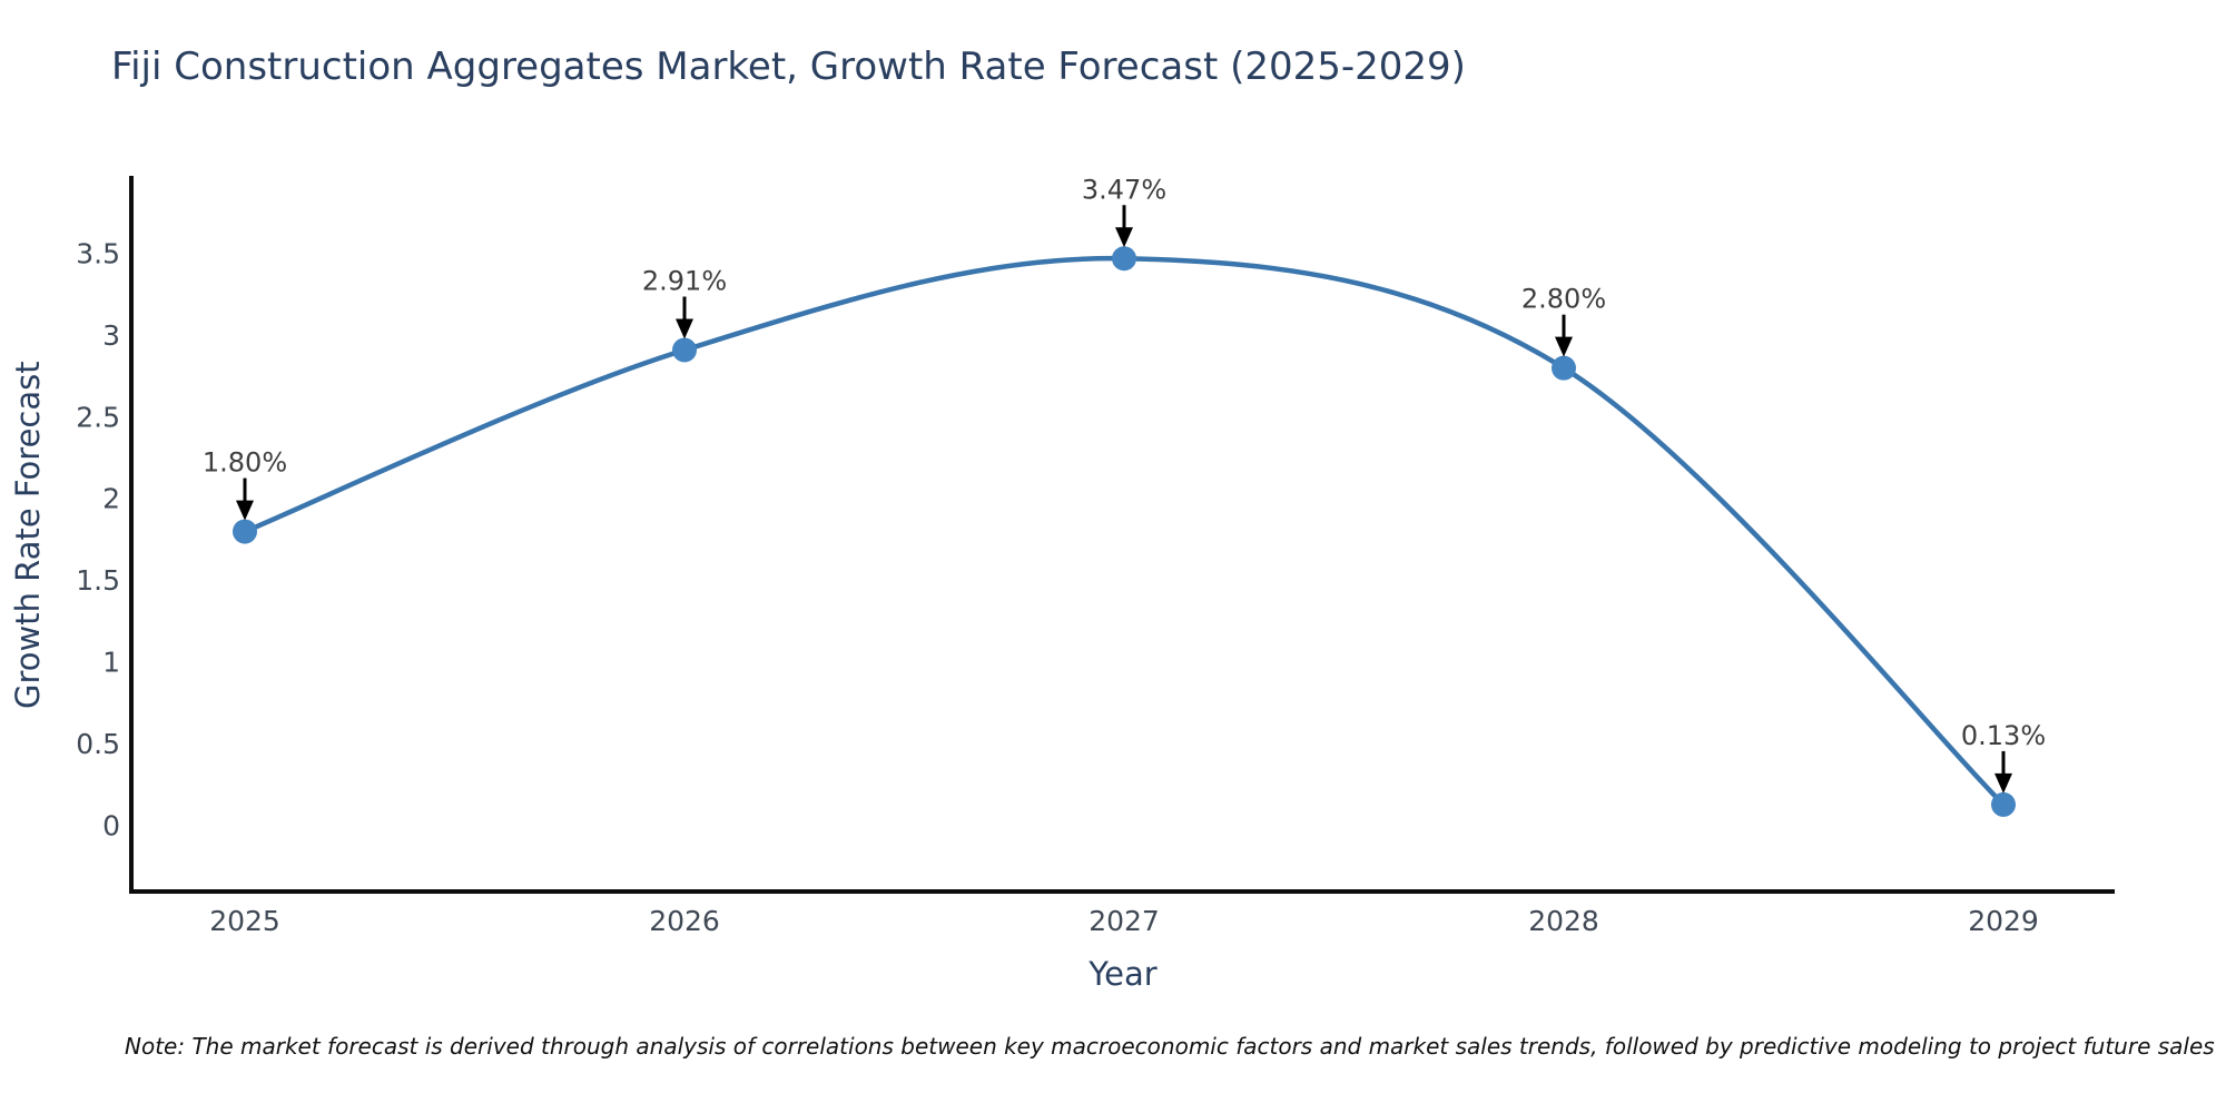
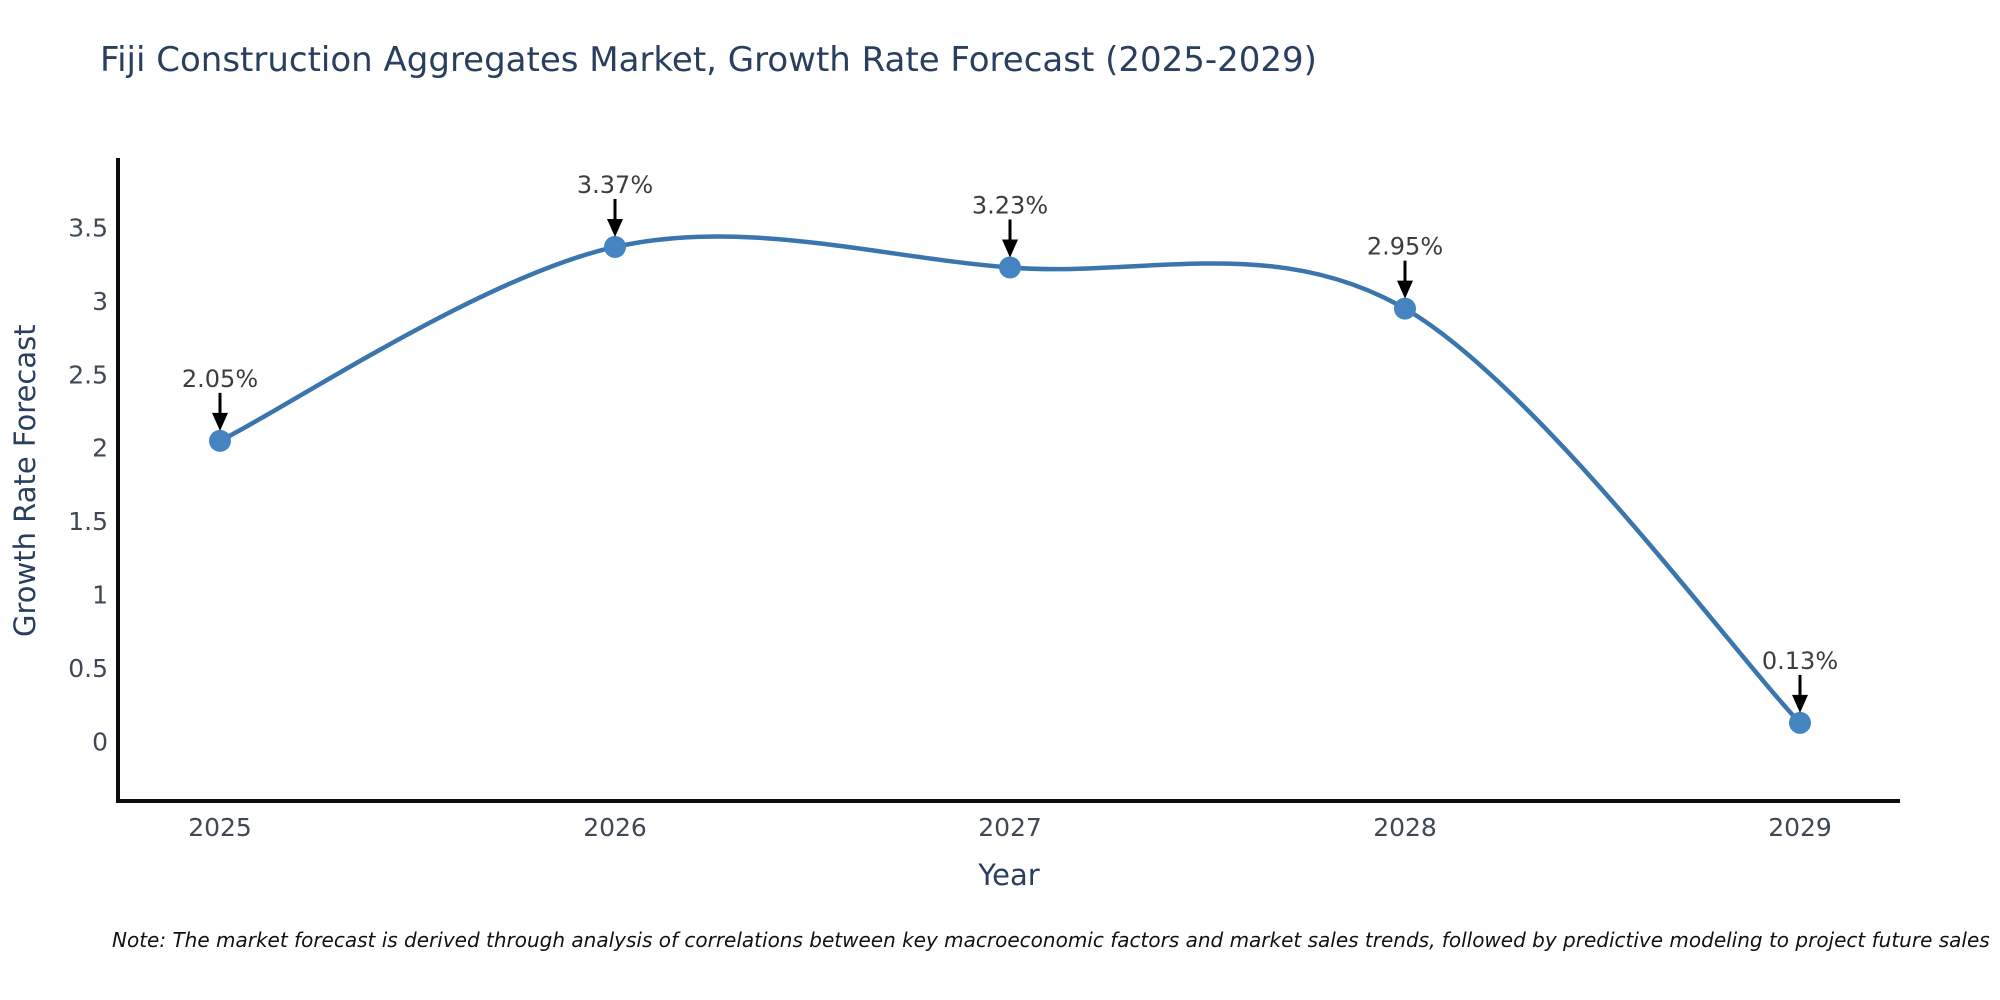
2025: 1.80% -> 2.05%
2026: 2.91% -> 3.37%
2027: 3.47% -> 3.23%
2028: 2.80% -> 2.95%
